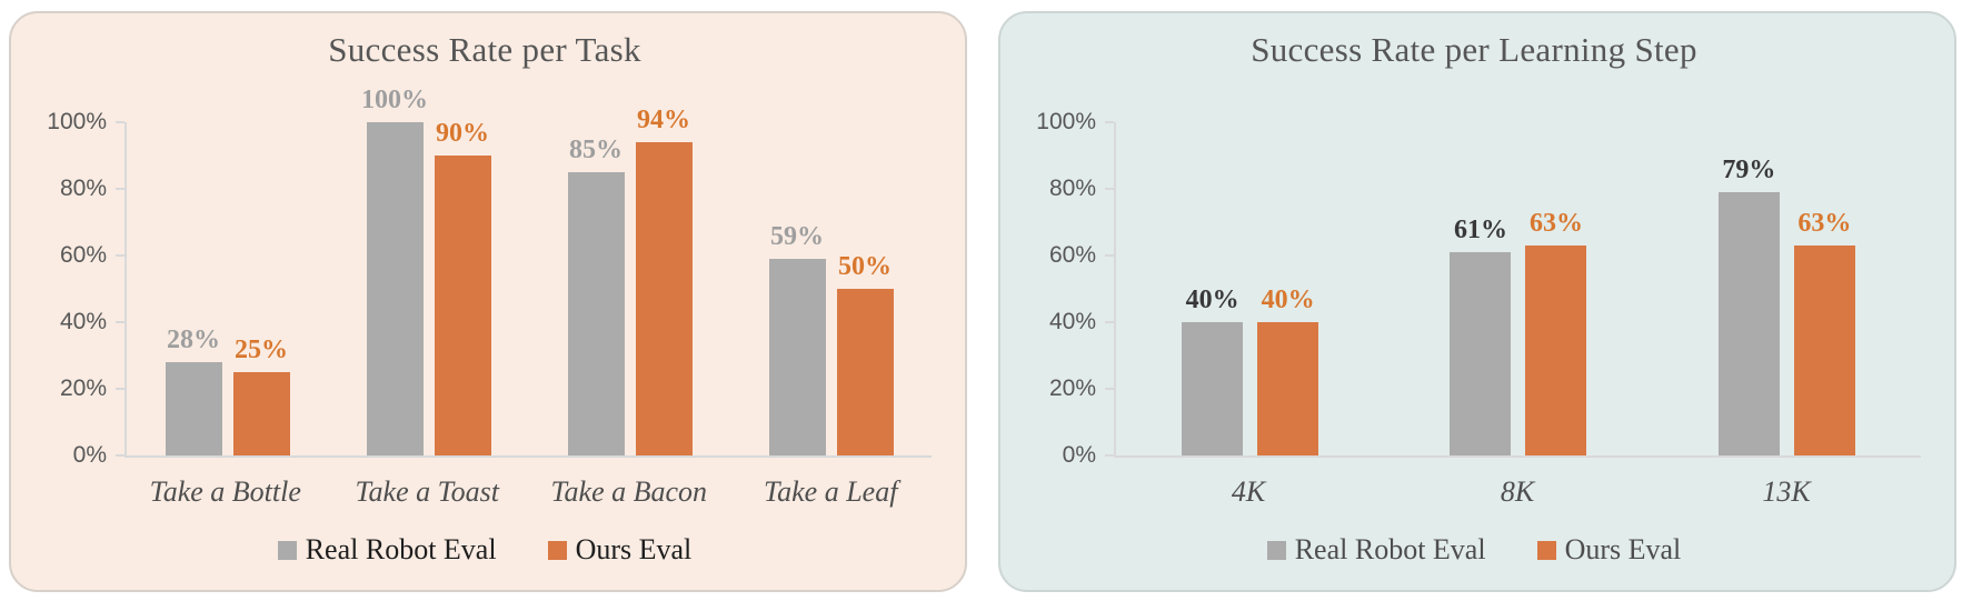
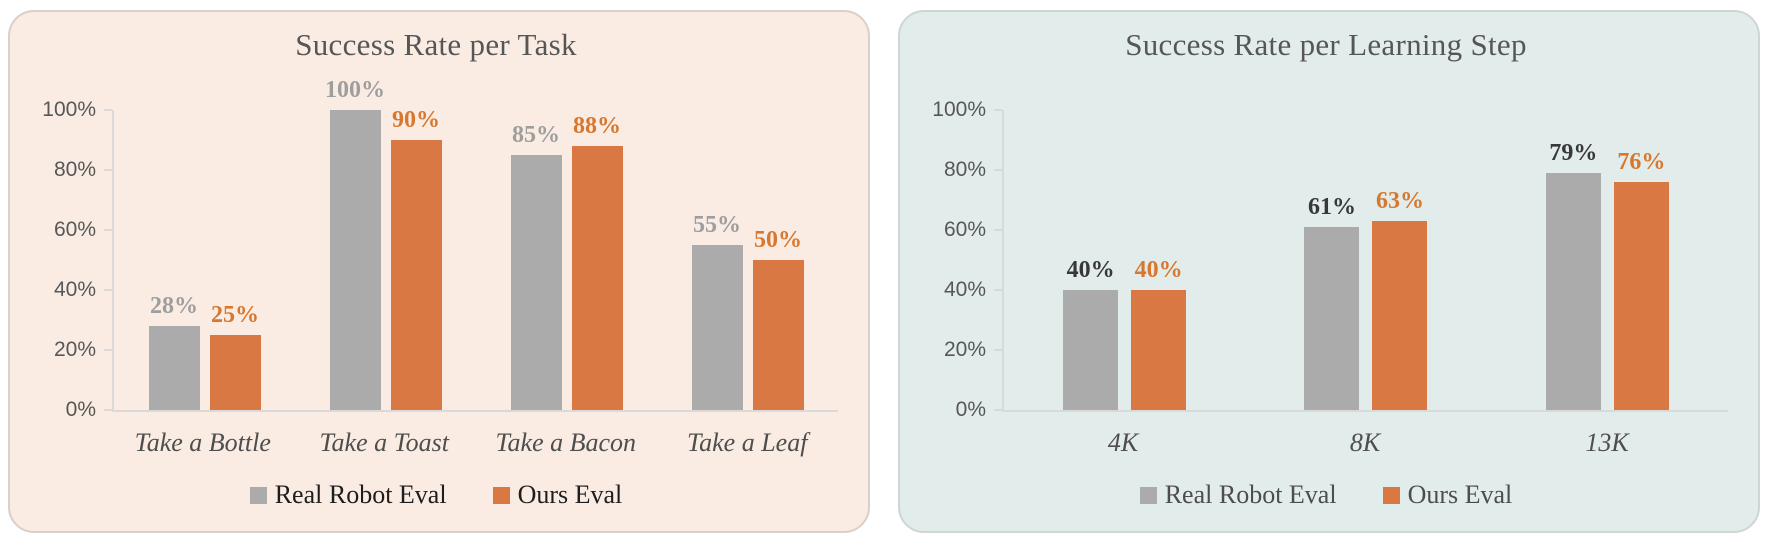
Success Rate per Task/Ours Eval/Take a Bacon: 94% -> 88%
Success Rate per Task/Real Robot Eval/Take a Leaf: 59% -> 55%
Success Rate per Learning Step/Ours Eval/13K: 63% -> 76%
